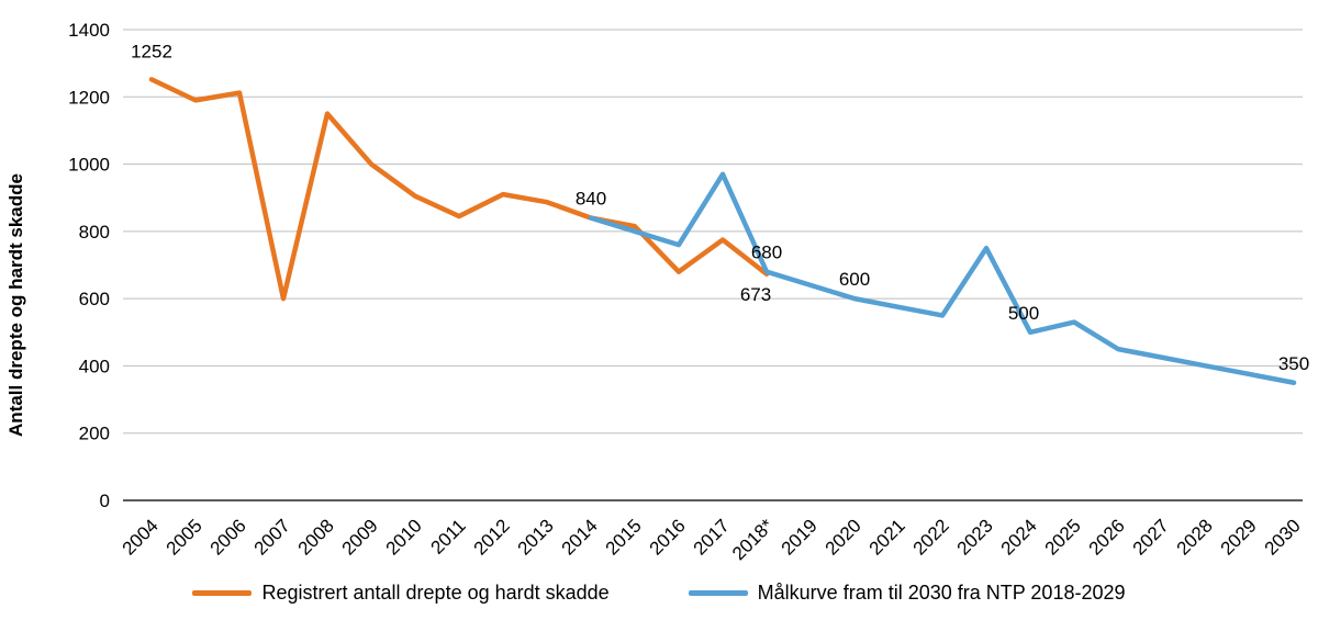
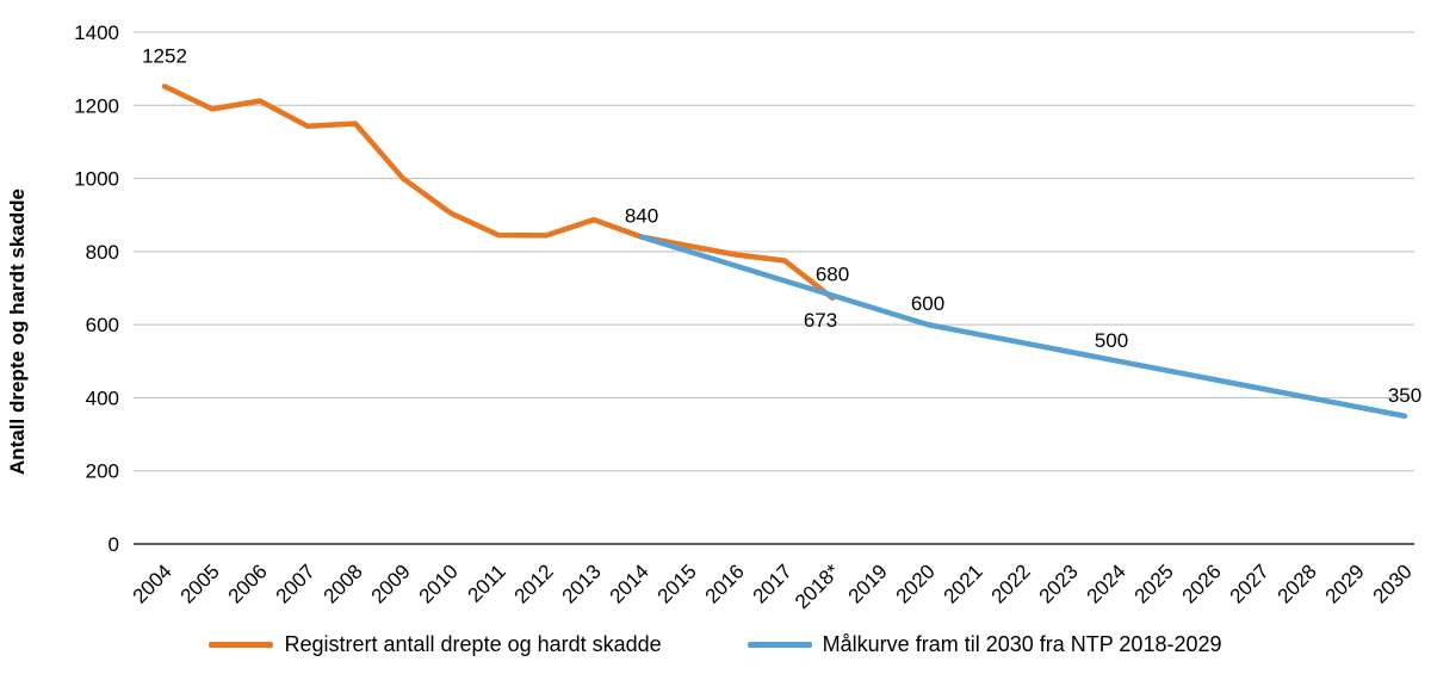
Registrert antall drepte og hardt skadde/2007: 600 -> 1140
Registrert antall drepte og hardt skadde/2012: 910 -> 840
Registrert antall drepte og hardt skadde/2016: 680 -> 790
Målkurve fram til 2030 fra NTP 2018-2029/2017: 970 -> 720
Målkurve fram til 2030 fra NTP 2018-2029/2023: 750 -> 520
Målkurve fram til 2030 fra NTP 2018-2029/2025: 530 -> 480
